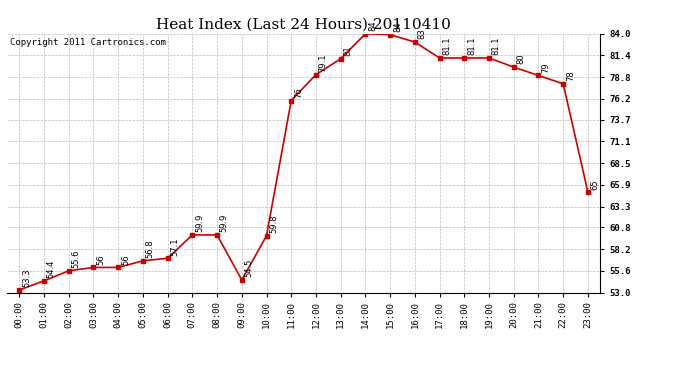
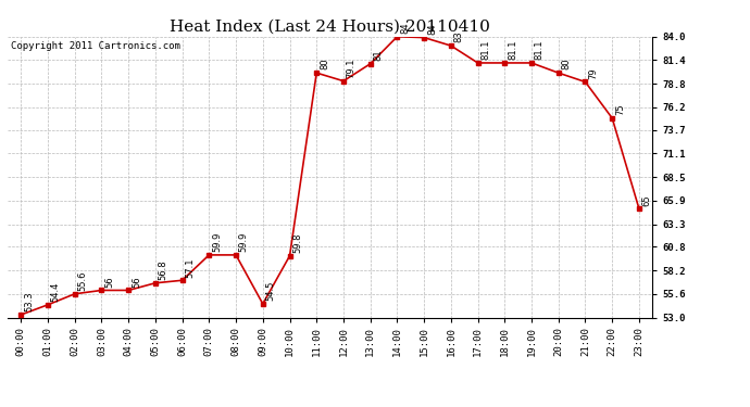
11:00: 76 -> 80
22:00: 78 -> 75
